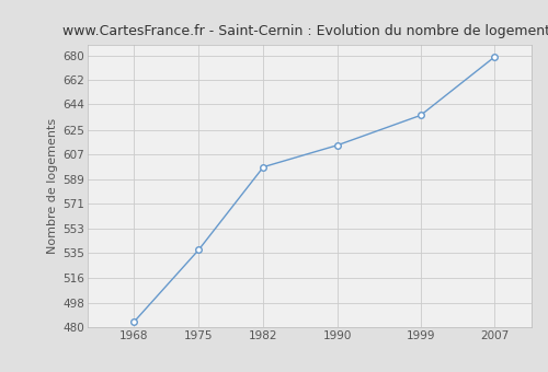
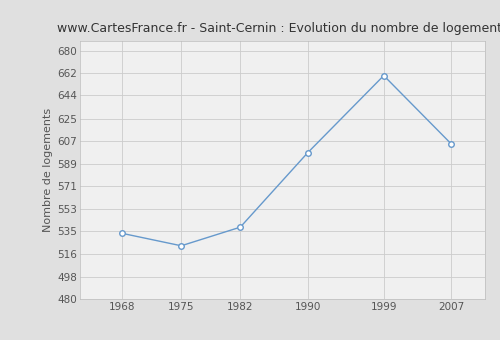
1968: 484 -> 533
1975: 537 -> 523
1982: 598 -> 538
1990: 614 -> 598
1999: 636 -> 660
2007: 679 -> 605
